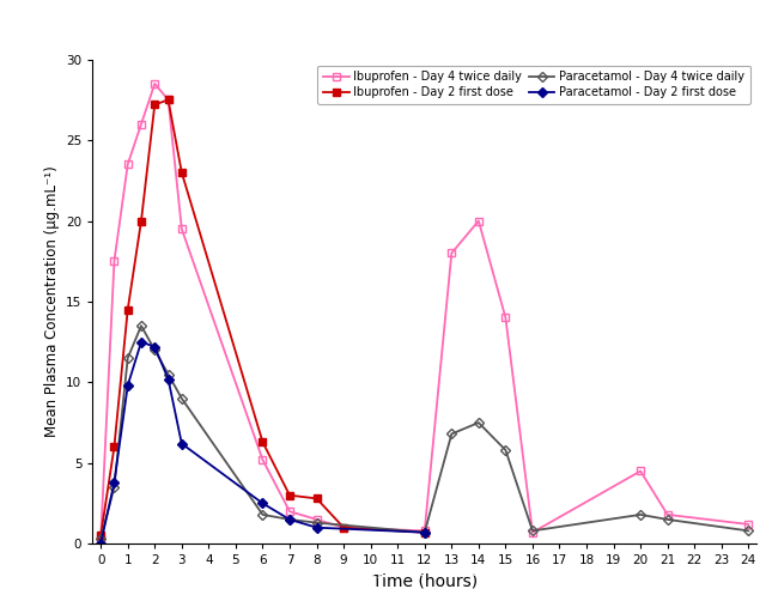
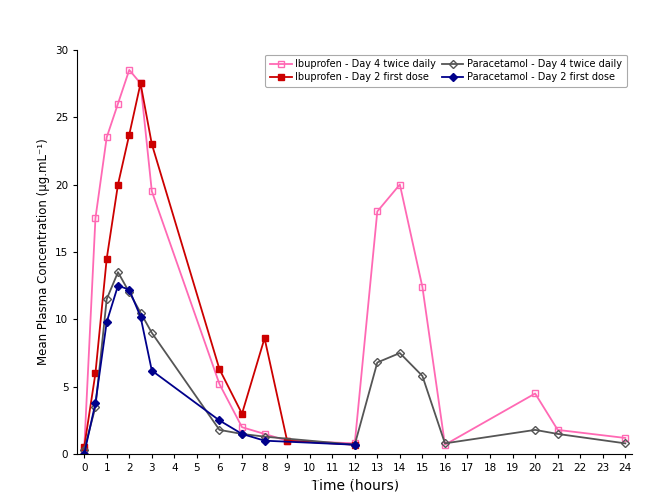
Ibuprofen - Day 2 first dose/2: 27.2 -> 23.7
Ibuprofen - Day 2 first dose/8: 2.8 -> 8.6
Ibuprofen - Day 4 twice daily/15: 14.0 -> 12.4
